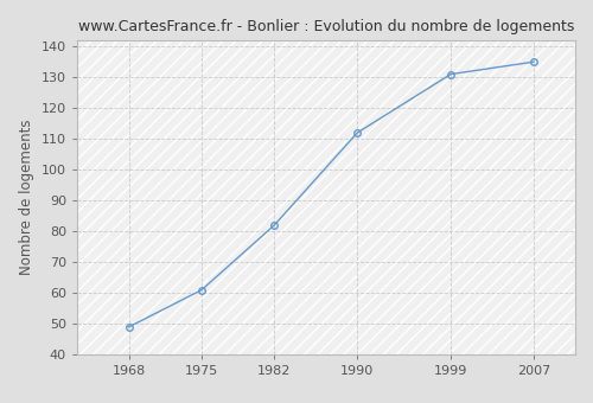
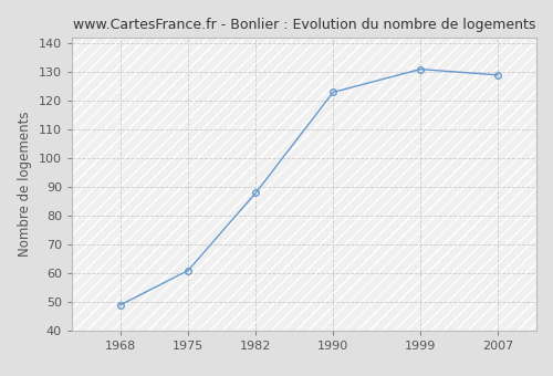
1982: 82 -> 88
1990: 112 -> 123
2007: 135 -> 129
